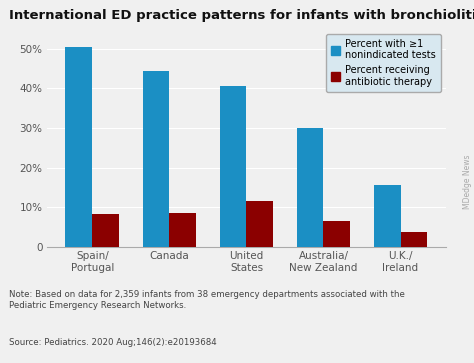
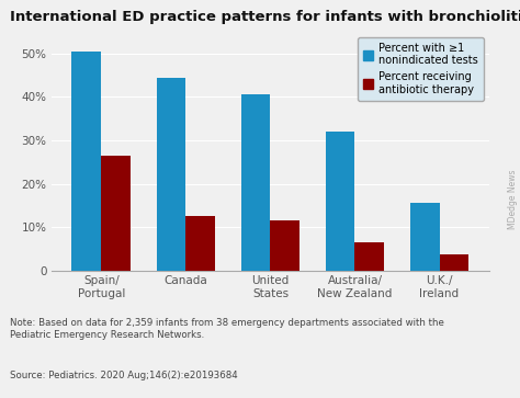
Percent receiving antibiotic therapy/Spain/ Portugal: 8.2% -> 26.5%
Percent receiving antibiotic therapy/Canada: 8.5% -> 12.5%
Percent with ≥1 nonindicated tests/Australia/ New Zealand: 30.0% -> 32.0%
